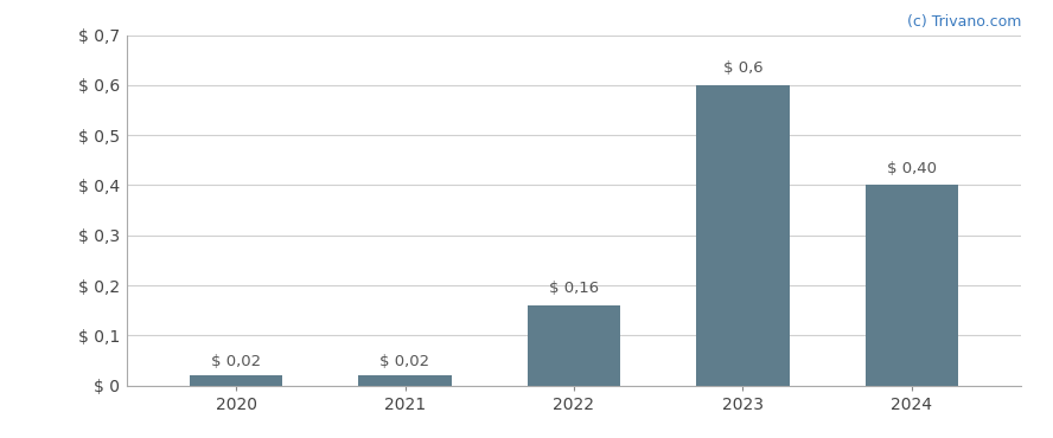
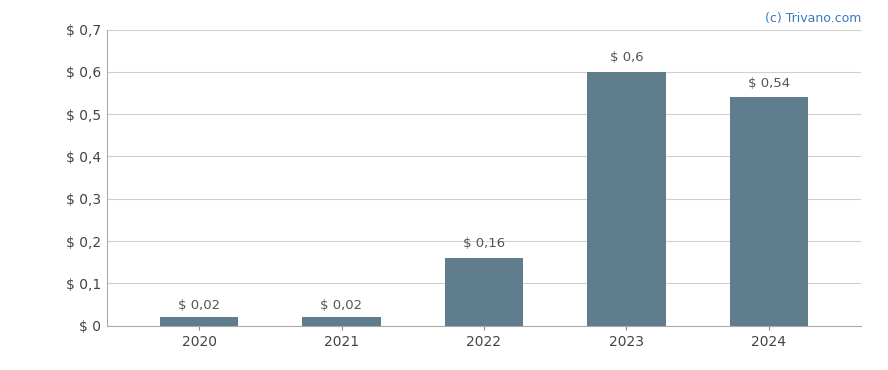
2024: 0,40 -> 0,54
